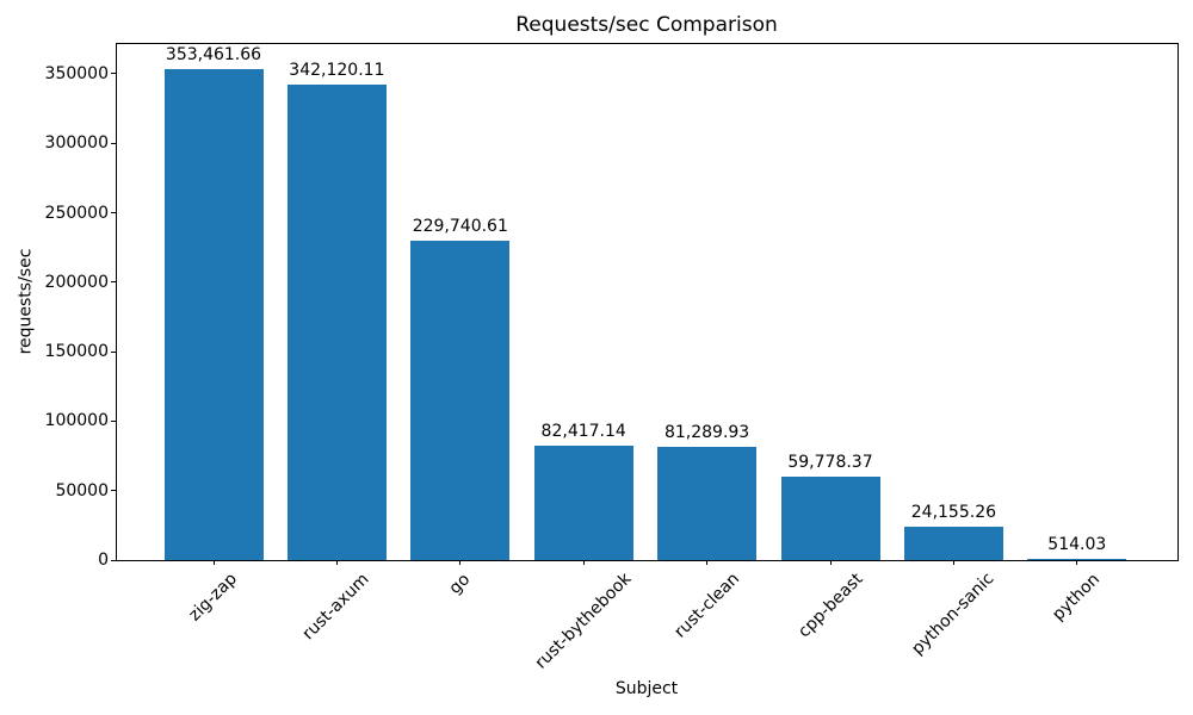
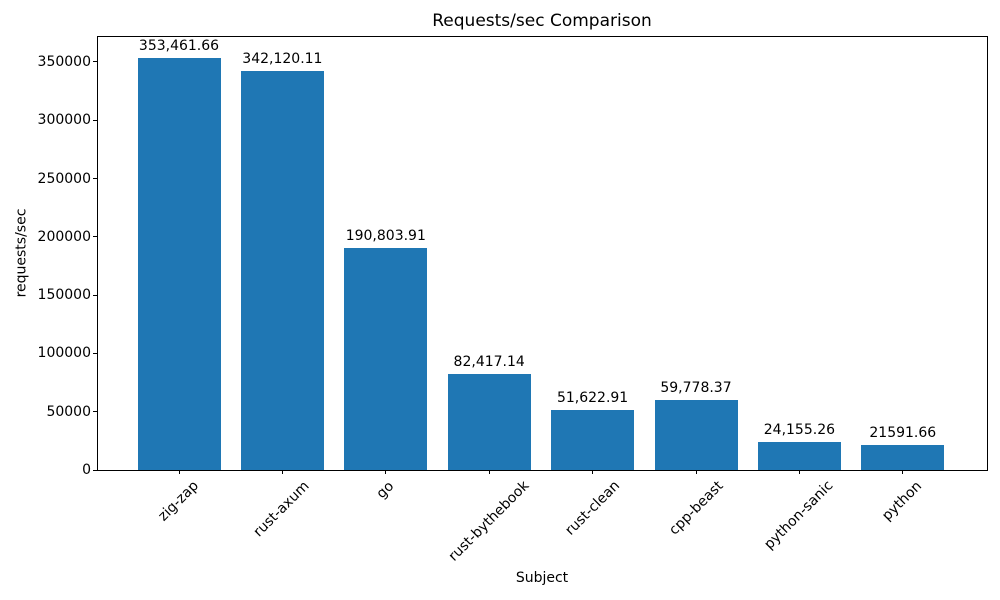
go: 229,740.61 -> 190,803.91
rust-clean: 81,289.93 -> 51,622.91
python: 514.03 -> 21591.66
